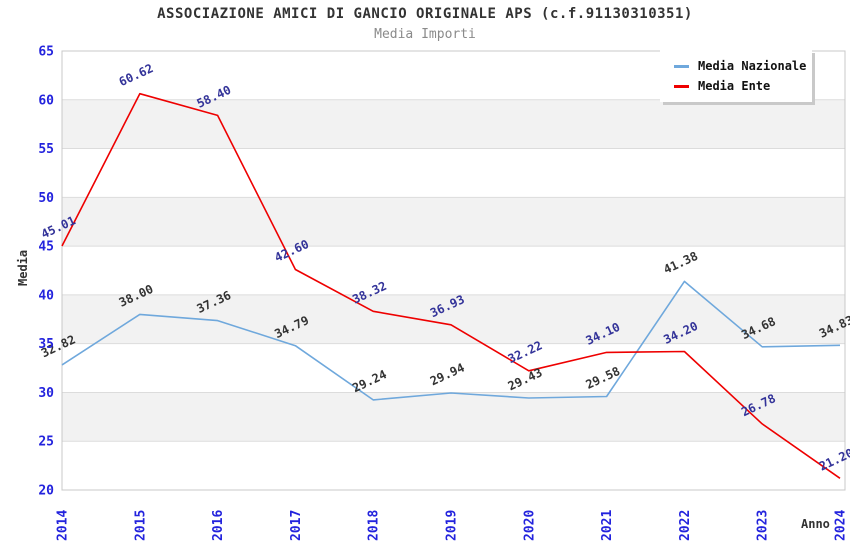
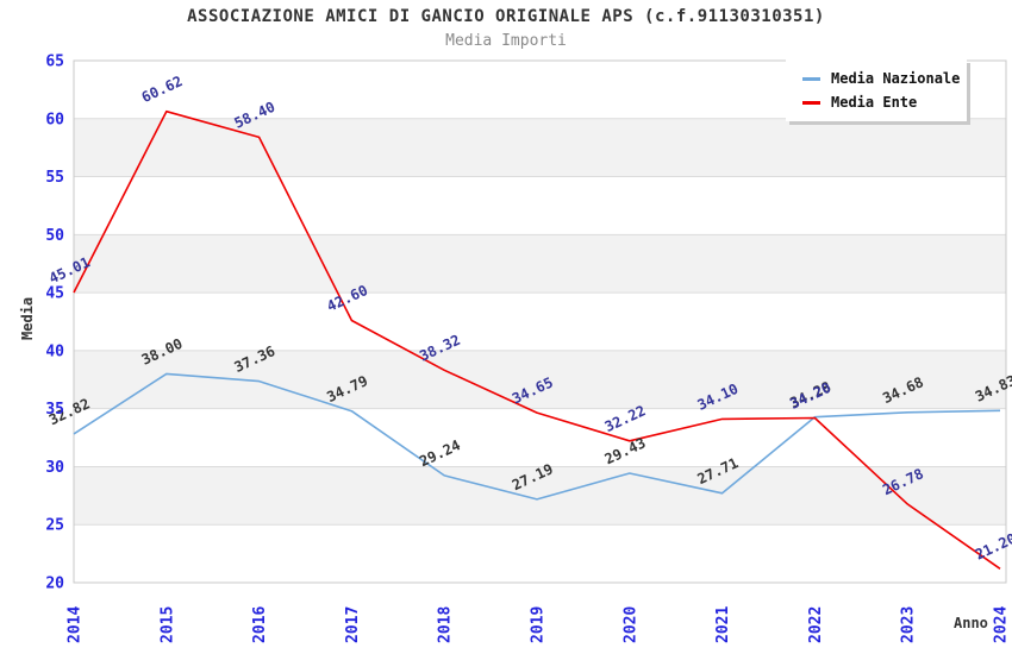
Media Nazionale/2019: 29.94 -> 27.19
Media Ente/2019: 36.93 -> 34.65
Media Nazionale/2021: 29.58 -> 27.71
Media Nazionale/2022: 41.38 -> 34.28
